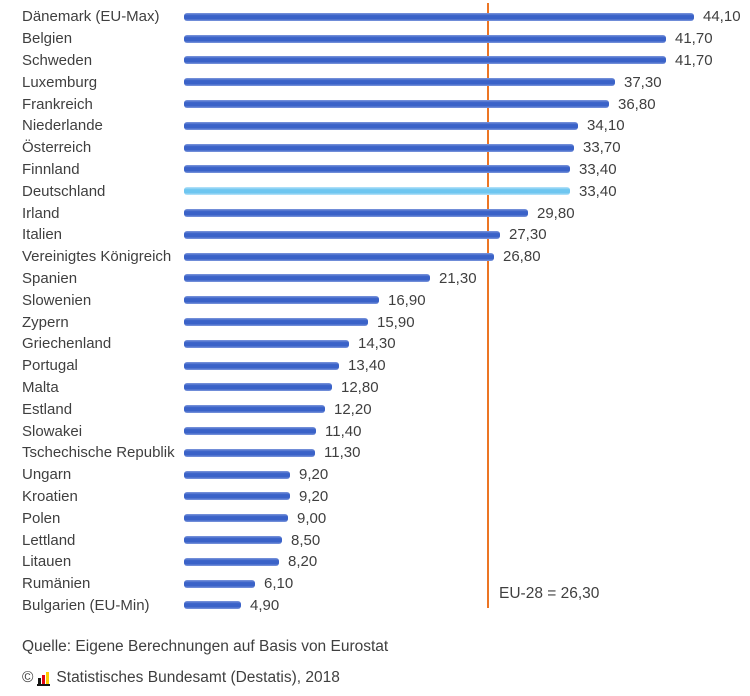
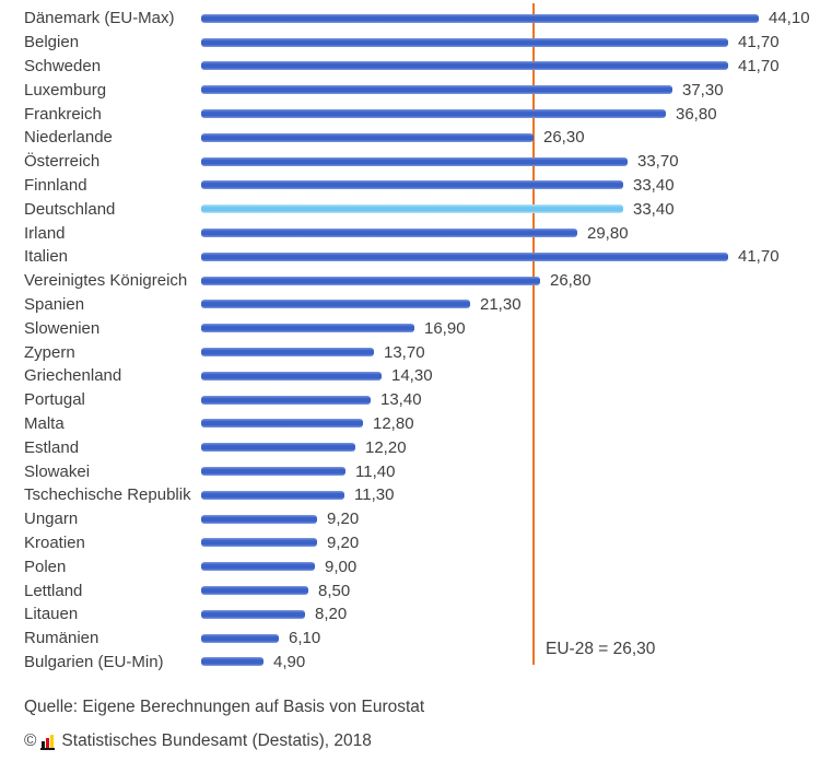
Niederlande: 34,10 -> 26,30
Italien: 27,30 -> 41,70
Zypern: 15,90 -> 13,70
